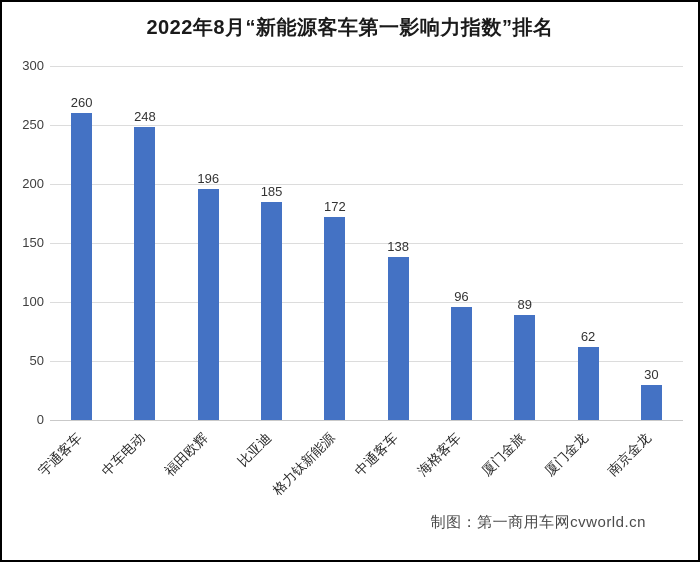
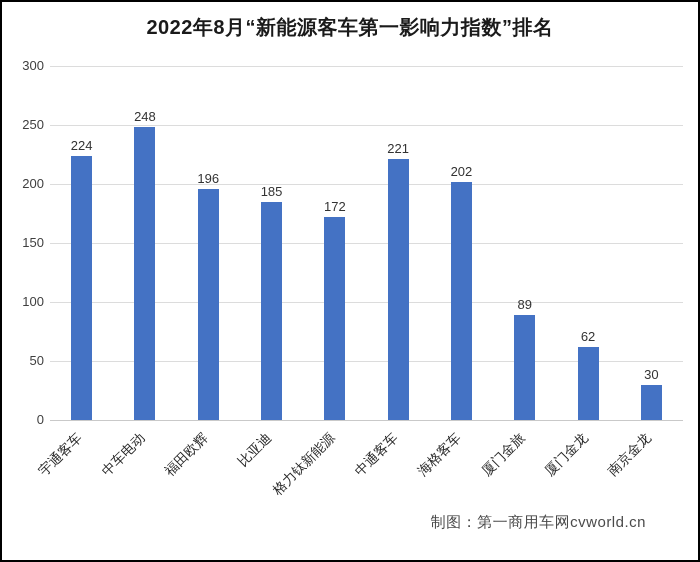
宇通客车: 260 -> 224
中通客车: 138 -> 221
海格客车: 96 -> 202
